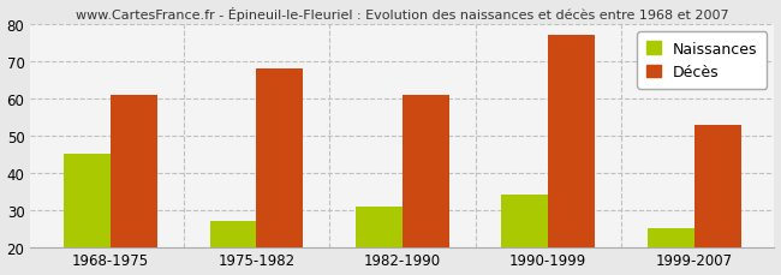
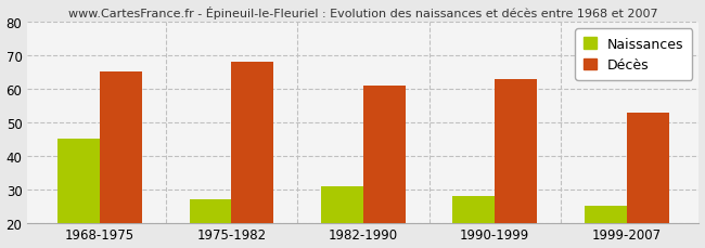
Décès/1968-1975: 61 -> 65
Naissances/1990-1999: 34 -> 28
Décès/1990-1999: 77 -> 63
